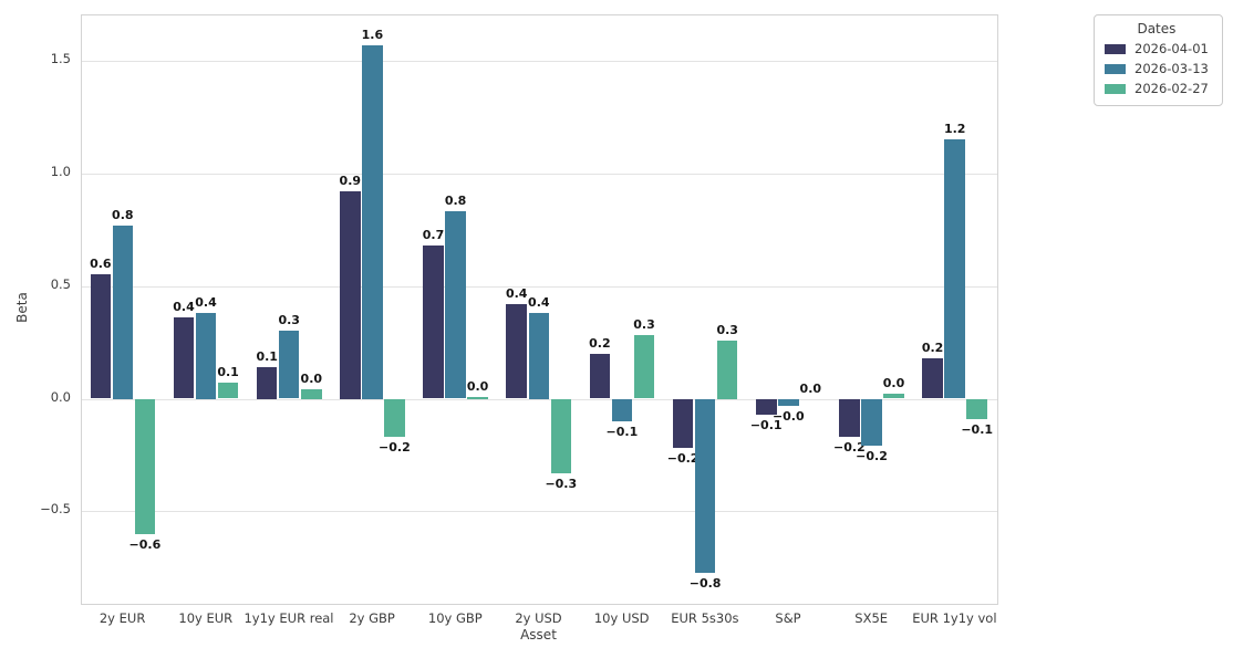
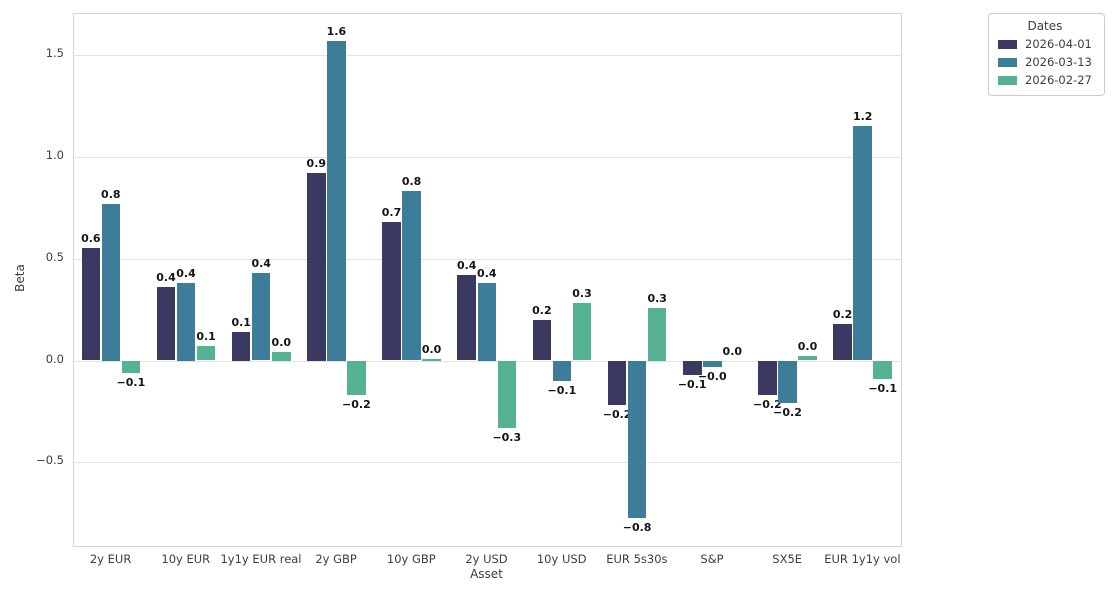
2026-02-27/2y EUR: −0.6 -> −0.1
2026-03-13/1y1y EUR real: 0.3 -> 0.4
